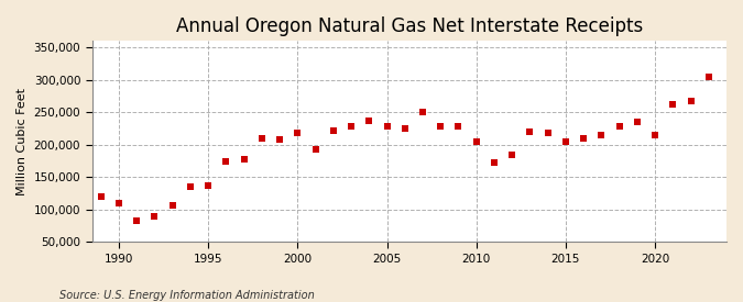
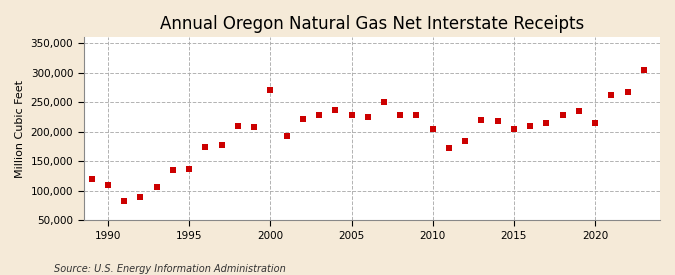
2000: 218,000 -> 270,000
